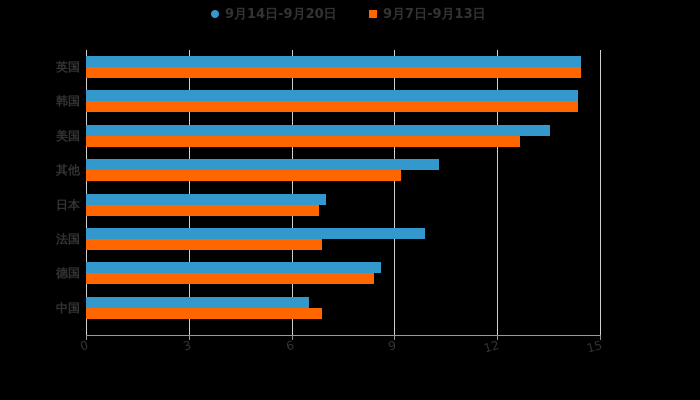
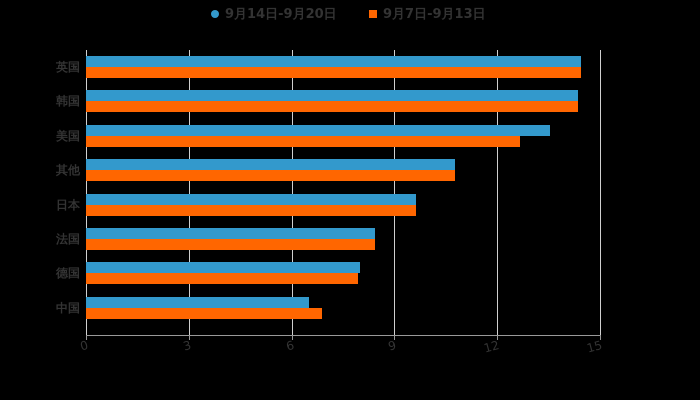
9月14日-9月20日/其他: 10.3 -> 10.8
9月7日-9月13日/其他: 9.2 -> 10.8
9月14日-9月20日/日本: 7.0 -> 9.6
9月7日-9月13日/日本: 6.8 -> 9.6
9月14日-9月20日/法国: 9.9 -> 8.4
9月7日-9月13日/法国: 6.9 -> 8.4
9月14日-9月20日/德国: 8.6 -> 8.0
9月7日-9月13日/德国: 8.4 -> 7.9
